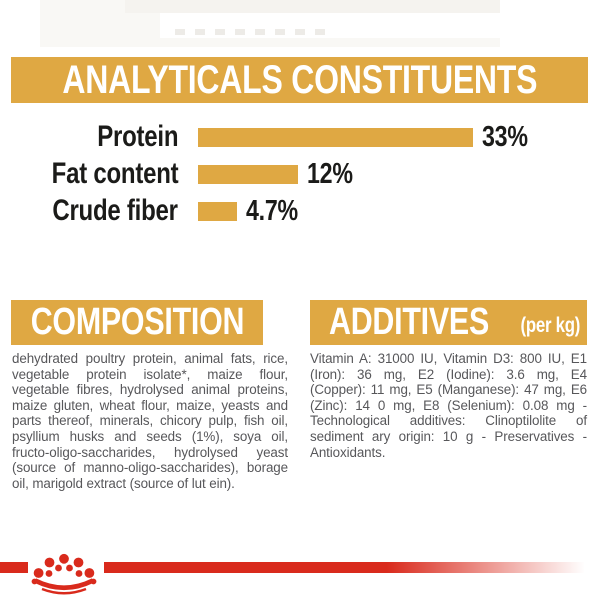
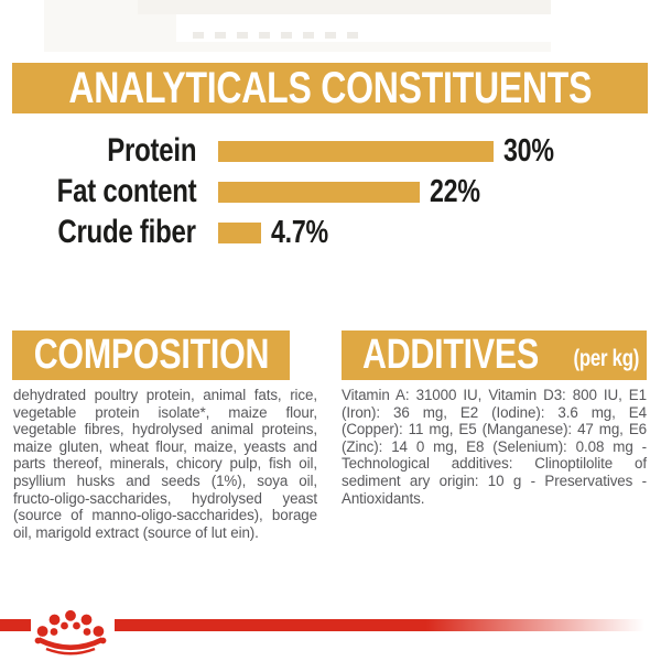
Protein: 33% -> 30%
Fat content: 12% -> 22%
